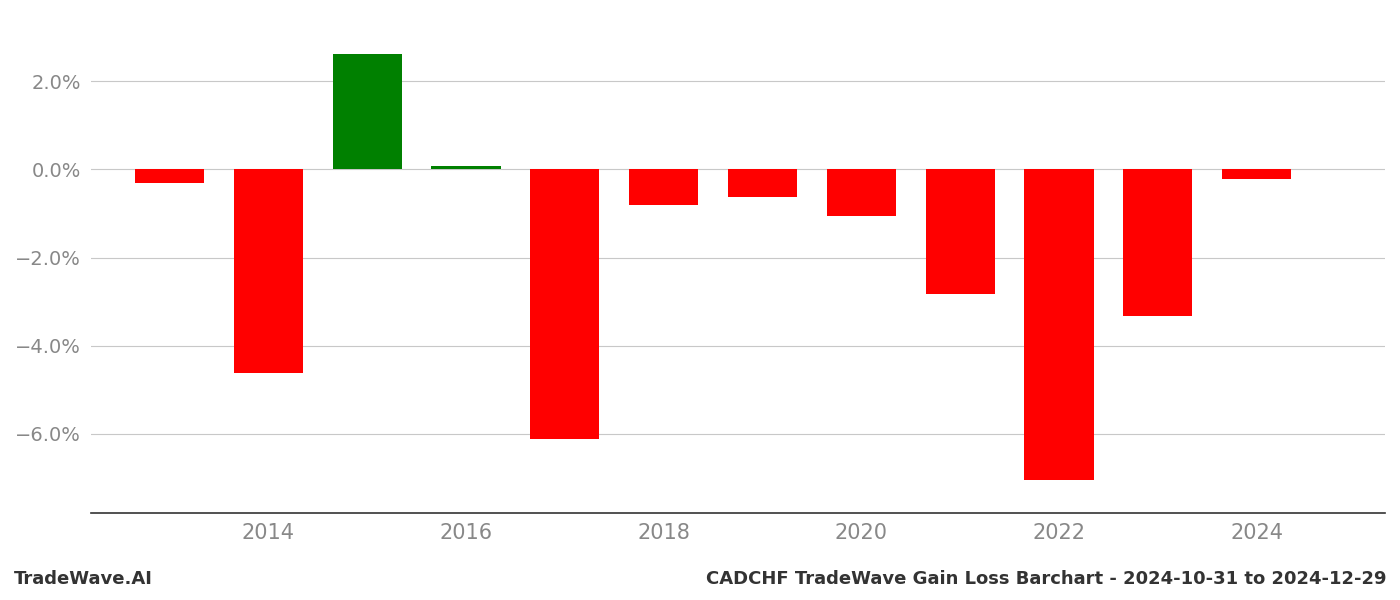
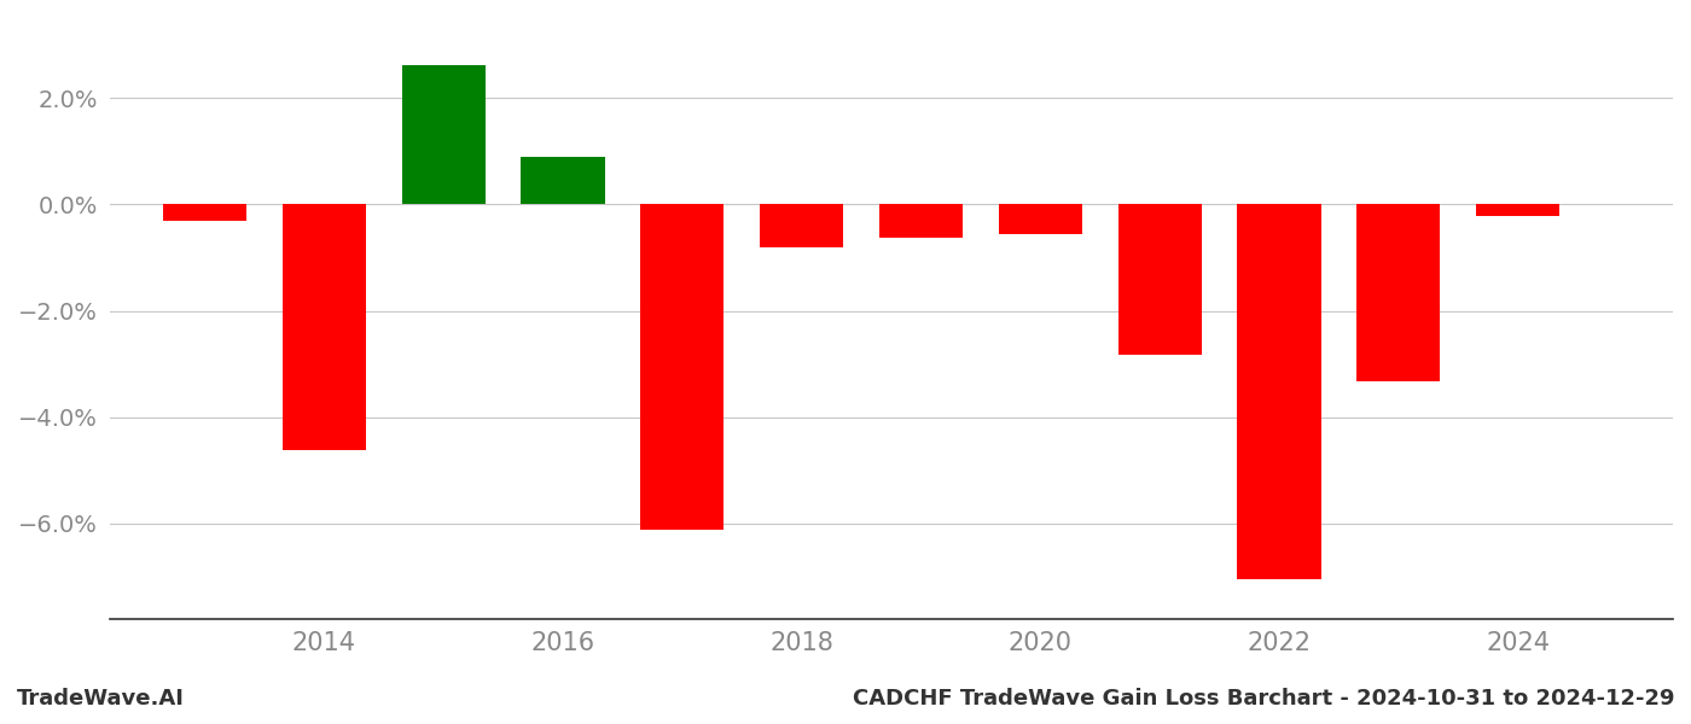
2016: 0.08% -> 0.90%
2020: -1.05% -> -0.55%
